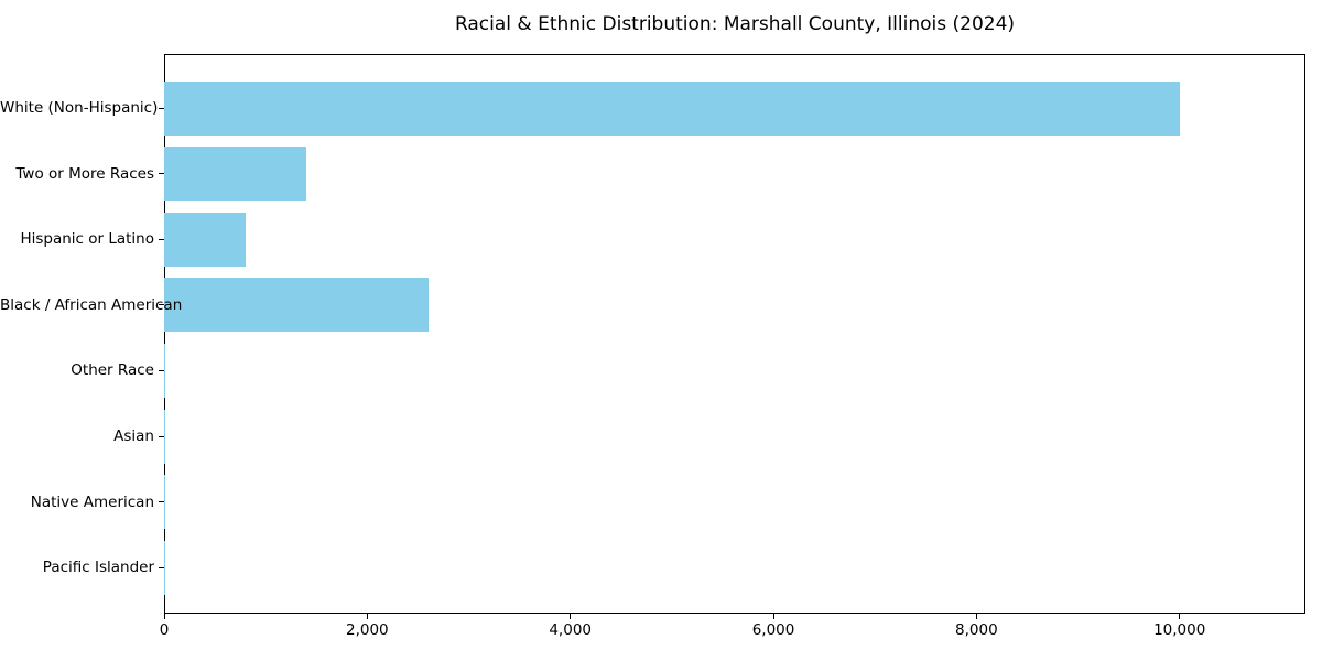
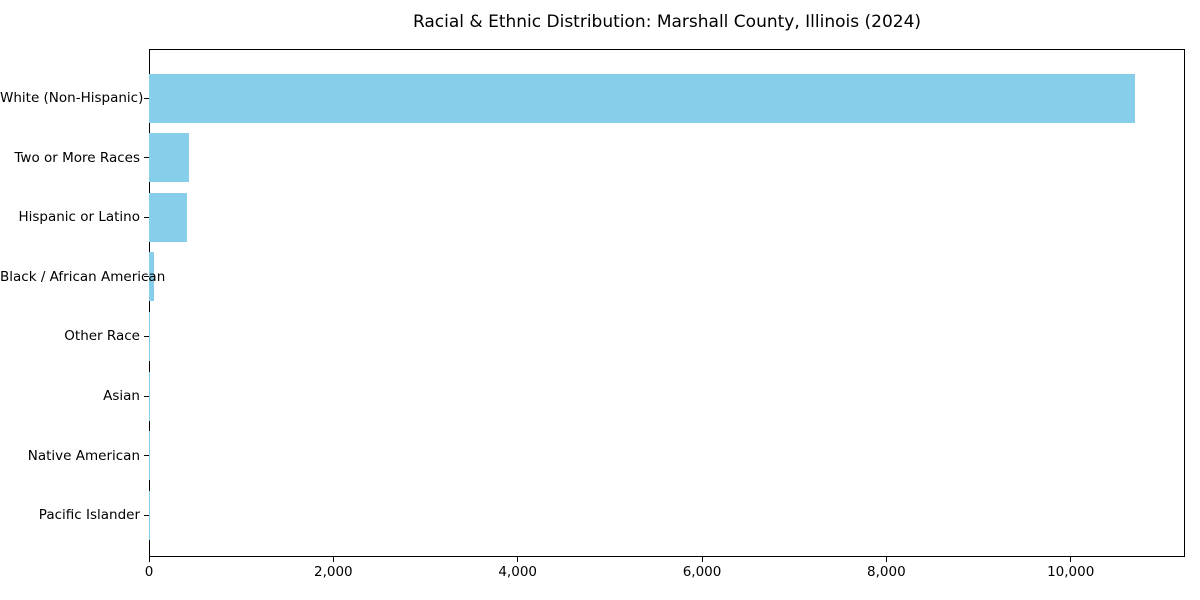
White (Non-Hispanic): 10000 -> 10700
Two or More Races: 1400 -> 400
Hispanic or Latino: 800 -> 400
Black / African American: 2600 -> 100
